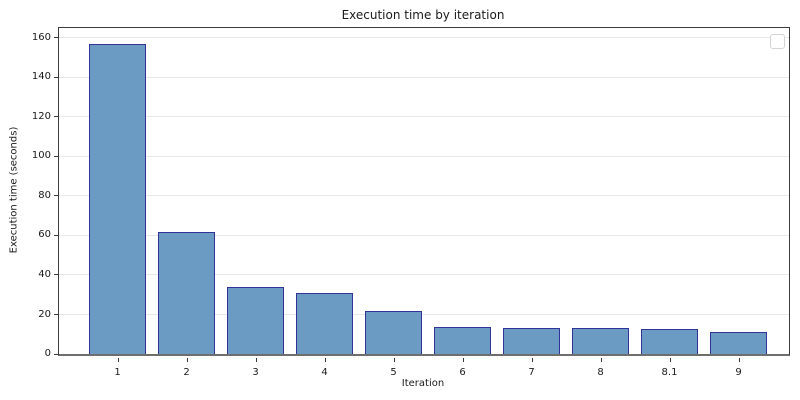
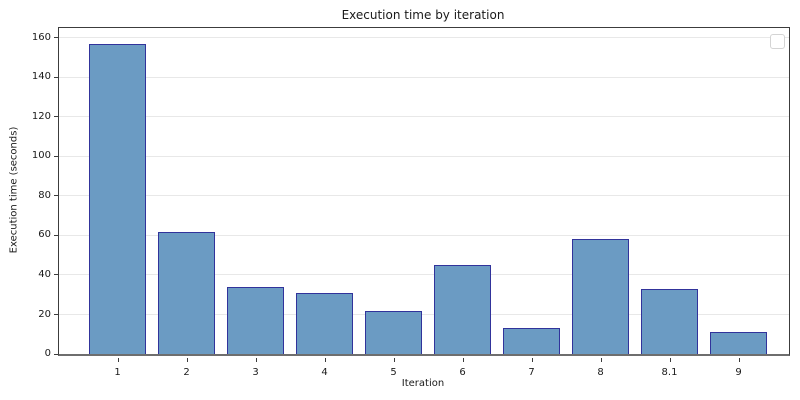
6: 14 -> 45
8: 13 -> 58
8.1: 12 -> 33
